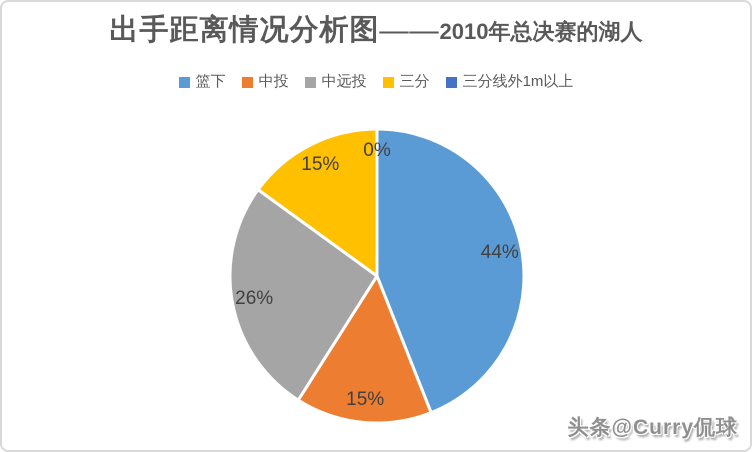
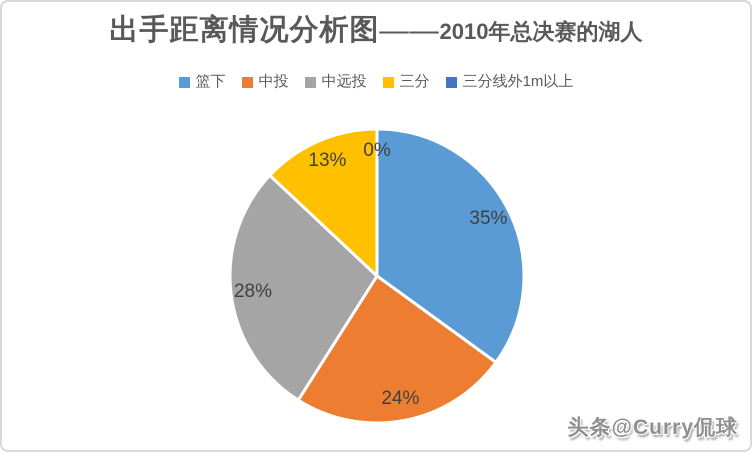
篮下: 44% -> 35%
中投: 15% -> 24%
中远投: 26% -> 28%
三分: 15% -> 13%
